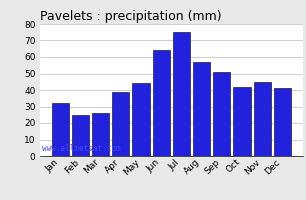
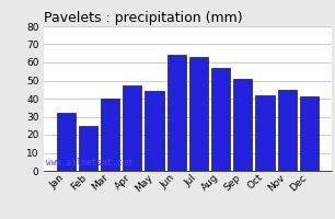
Mar: 26 -> 40
Apr: 39 -> 47
Jul: 75 -> 63
